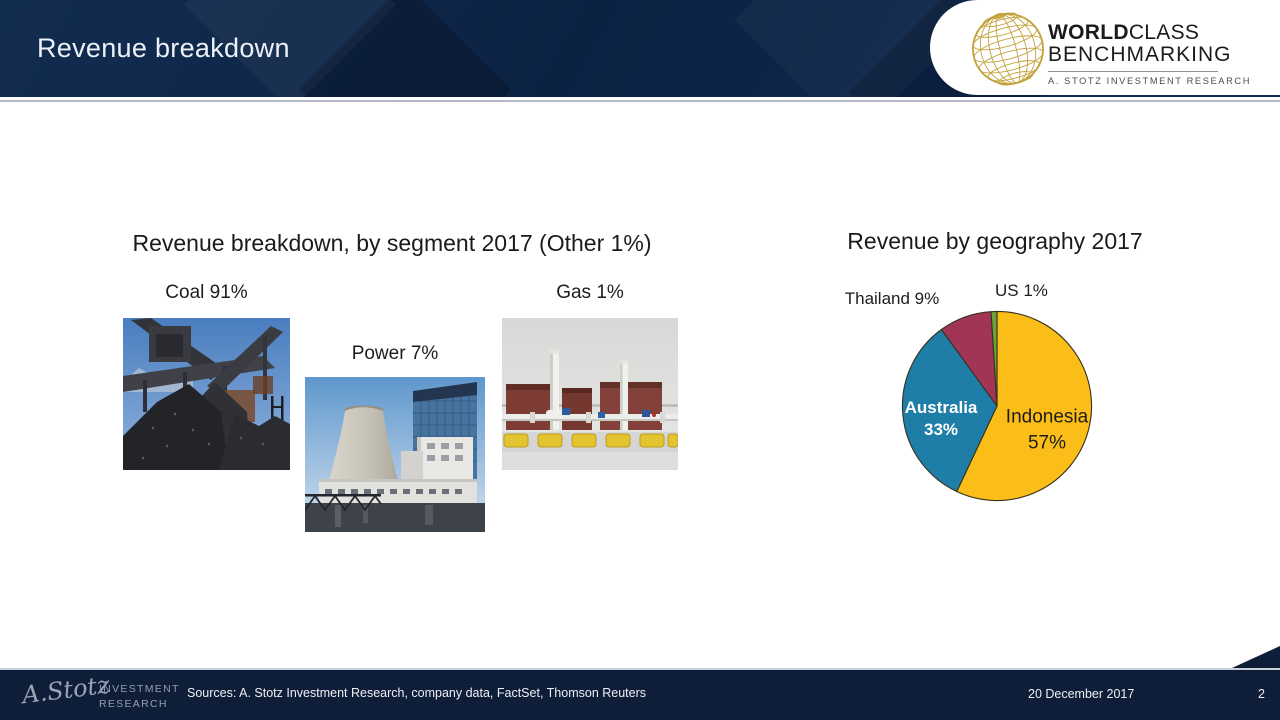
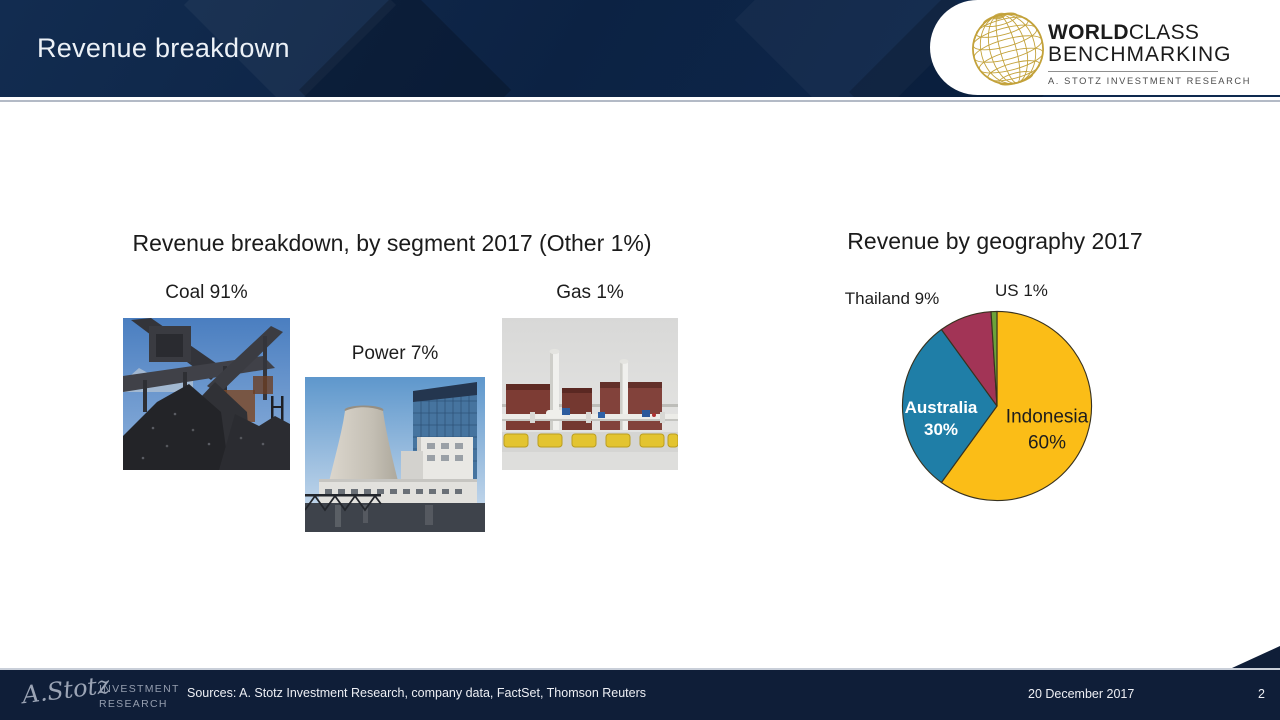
Revenue by geography 2017/Indonesia: 57% -> 60%
Revenue by geography 2017/Australia: 33% -> 30%
